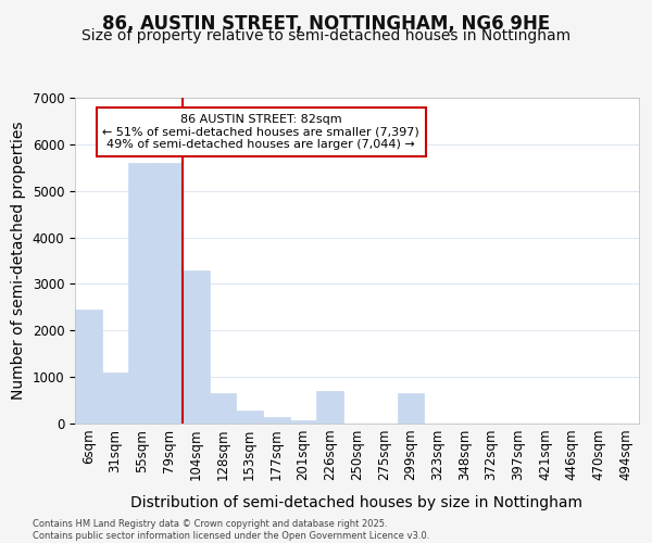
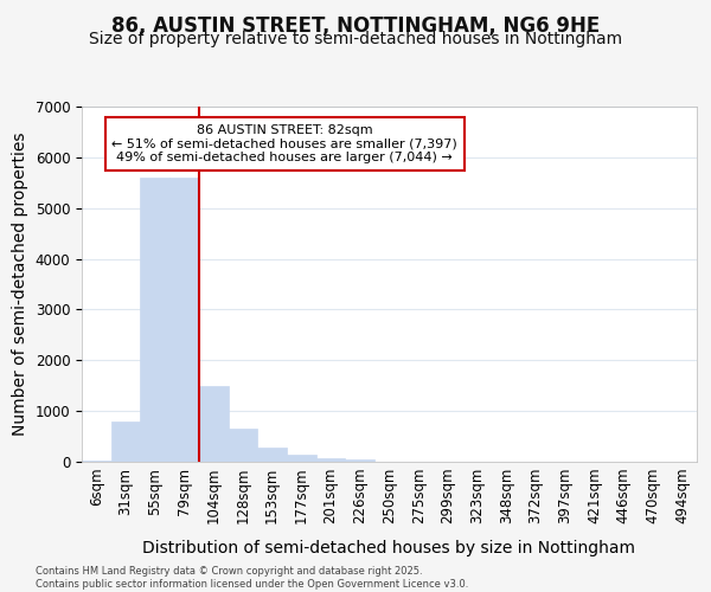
6sqm: 2450 -> 30
31sqm: 1100 -> 800
104sqm: 3300 -> 1500
226sqm: 700 -> 40
299sqm: 650 -> 0
